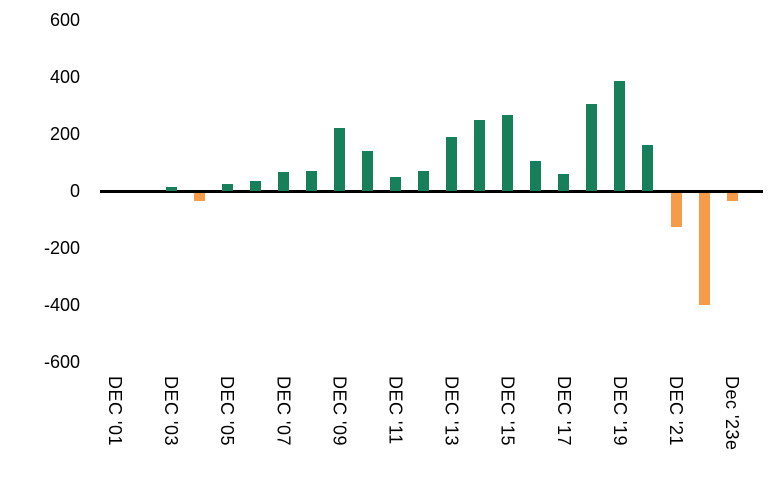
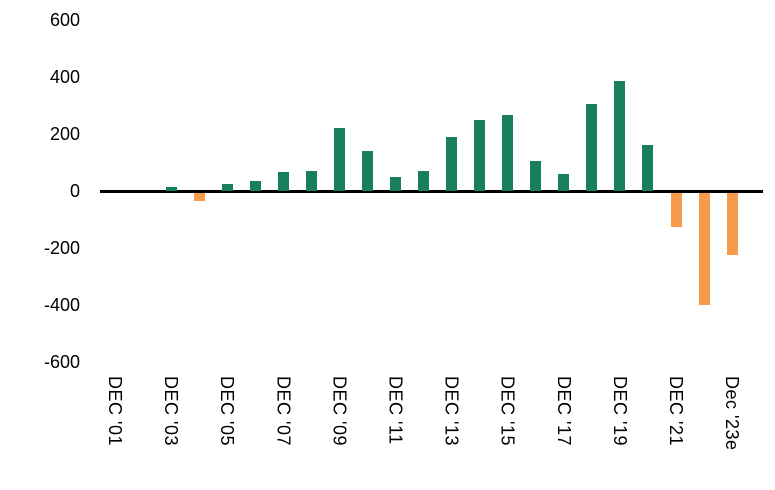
Dec '23e: -30 -> -220
